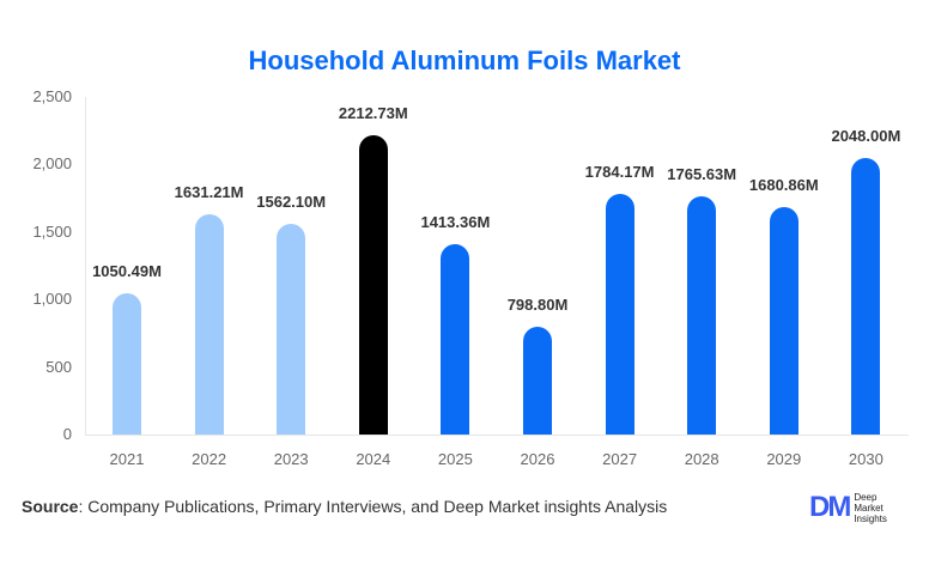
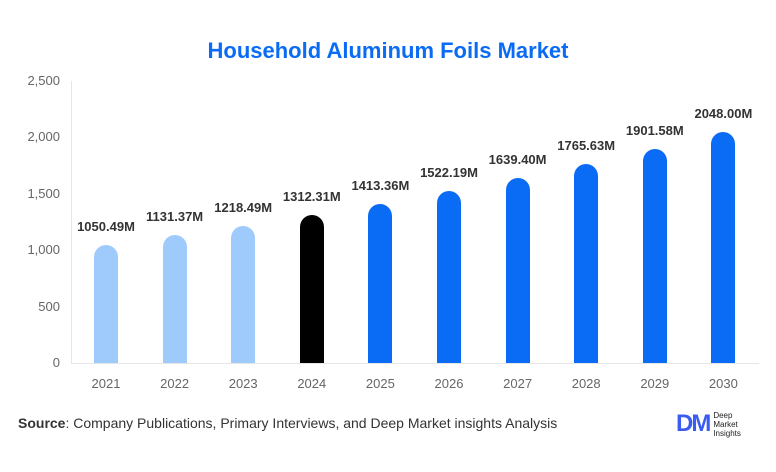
2022: 1631.21M -> 1131.37M
2023: 1562.10M -> 1218.49M
2024: 2212.73M -> 1312.31M
2026: 798.80M -> 1522.19M
2027: 1784.17M -> 1639.40M
2029: 1680.86M -> 1901.58M
